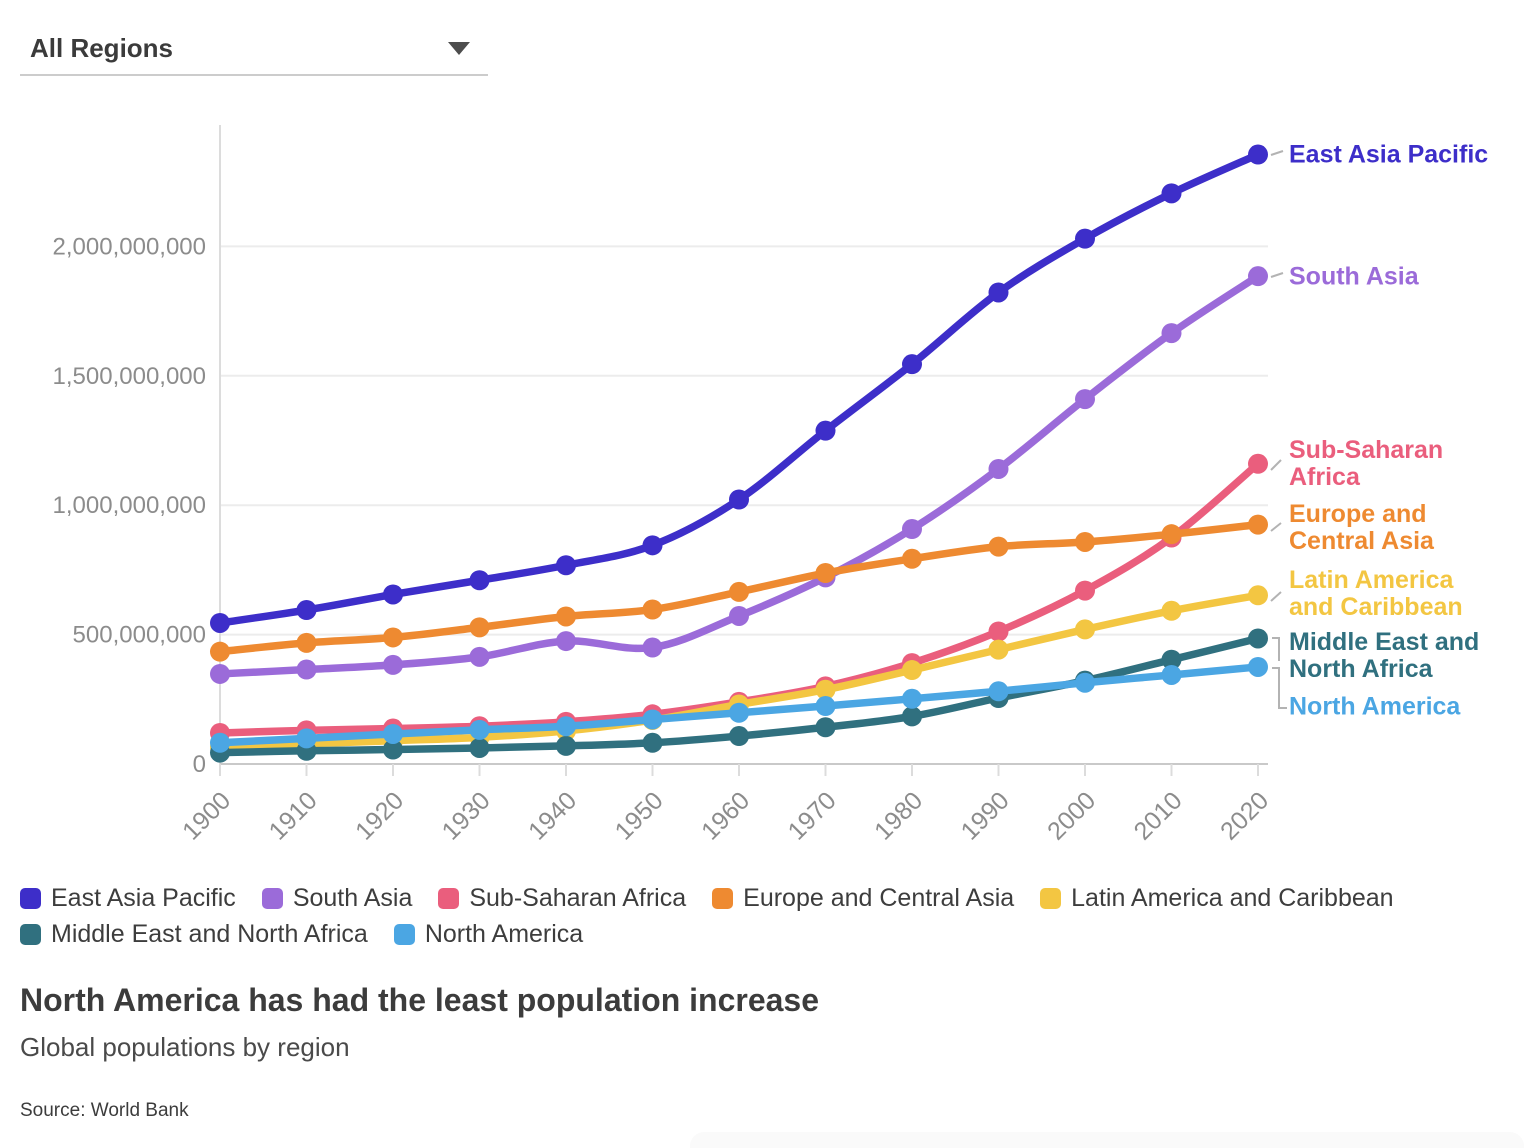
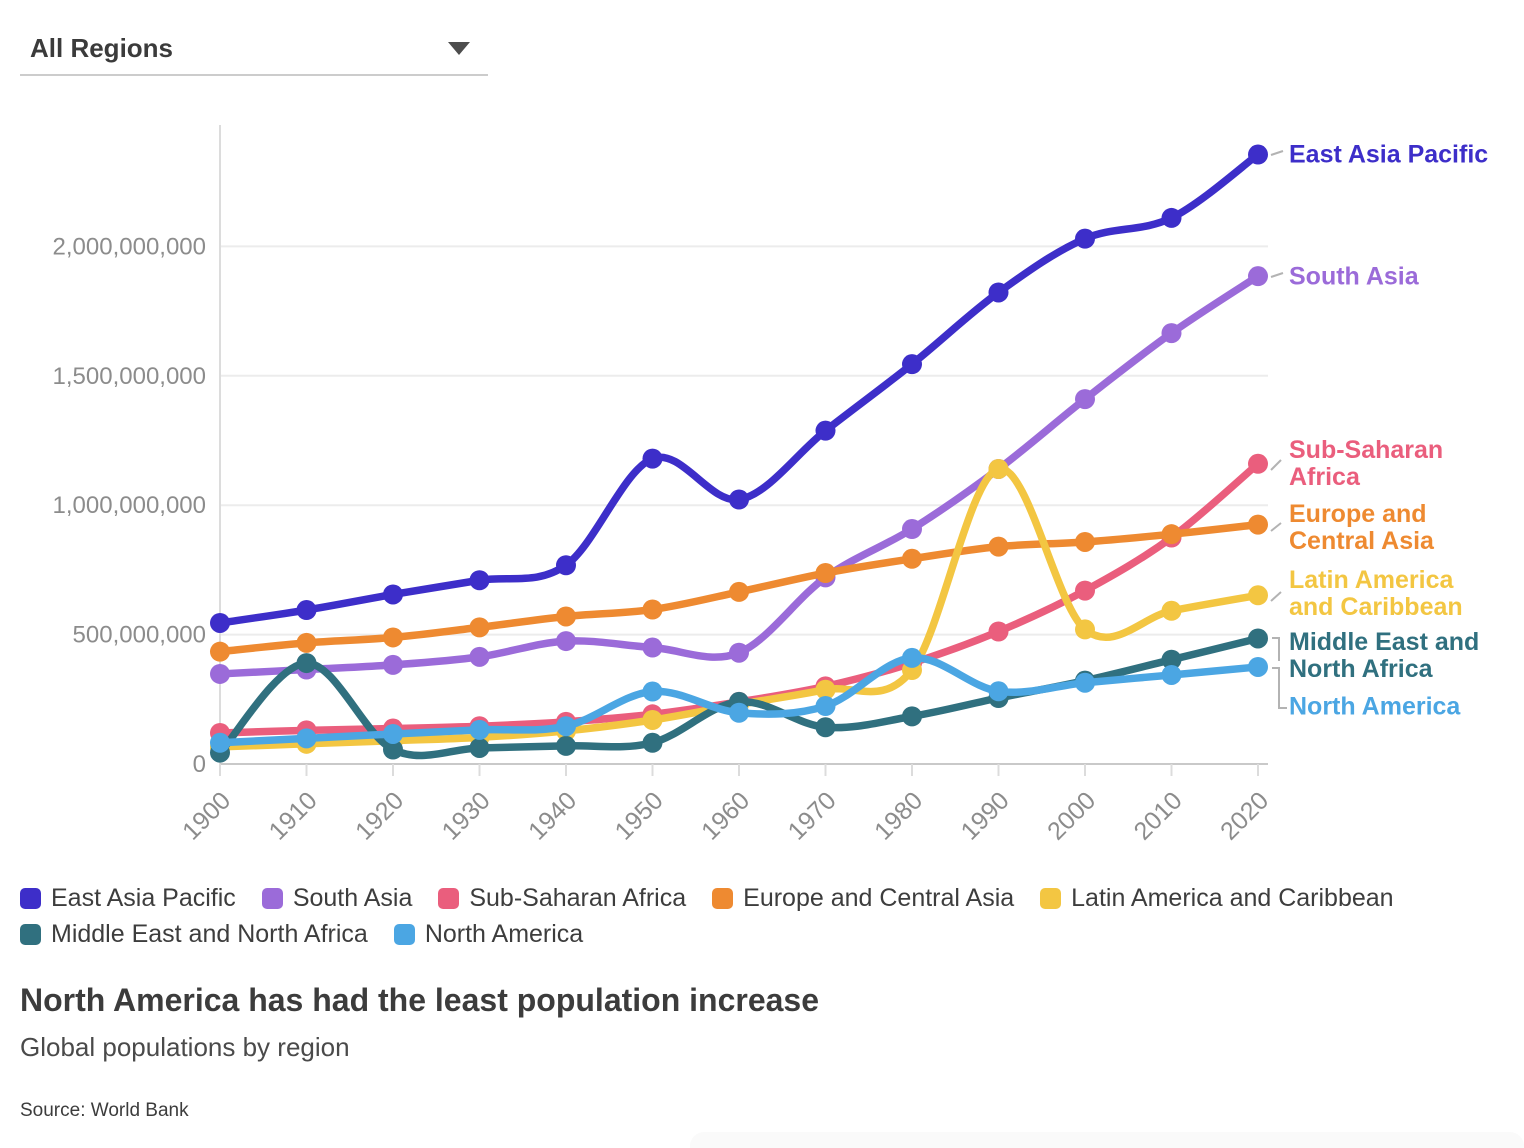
Middle East and North Africa/1910: 50000000 -> 390000000
East Asia Pacific/1950: 840000000 -> 1180000000
North America/1950: 170000000 -> 280000000
South Asia/1960: 570000000 -> 430000000
Middle East and North Africa/1960: 110000000 -> 240000000
North America/1980: 250000000 -> 410000000
Latin America and Caribbean/1990: 440000000 -> 1140000000
East Asia Pacific/2010: 2200000000 -> 2110000000
